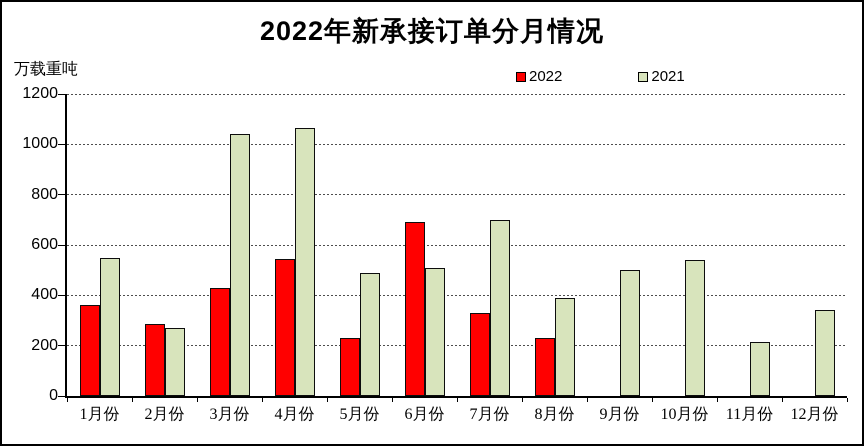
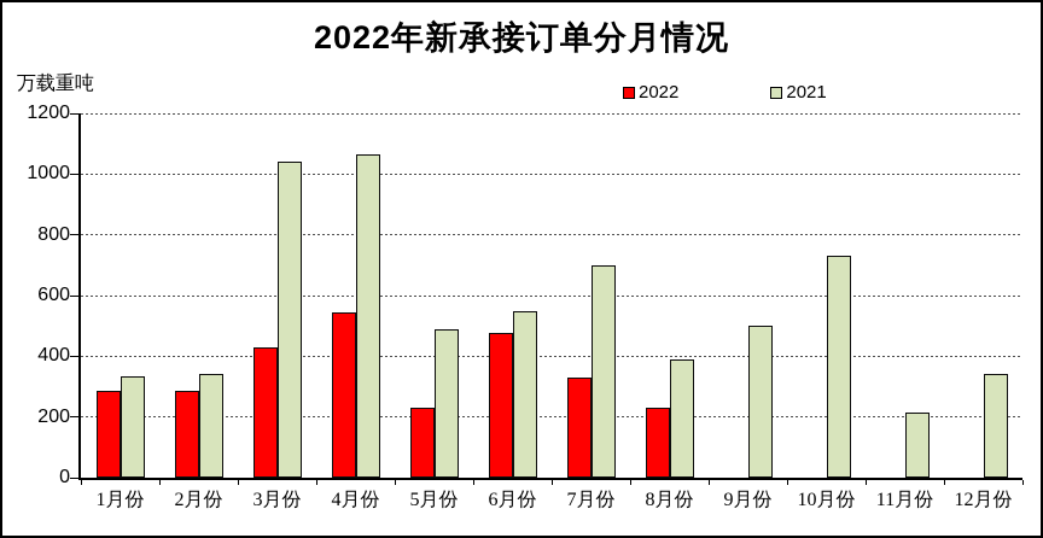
2022/1月份: 360 -> 280
2021/1月份: 550 -> 340
2021/2月份: 270 -> 340
2022/6月份: 690 -> 480
2021/6月份: 510 -> 550
2021/10月份: 540 -> 730
